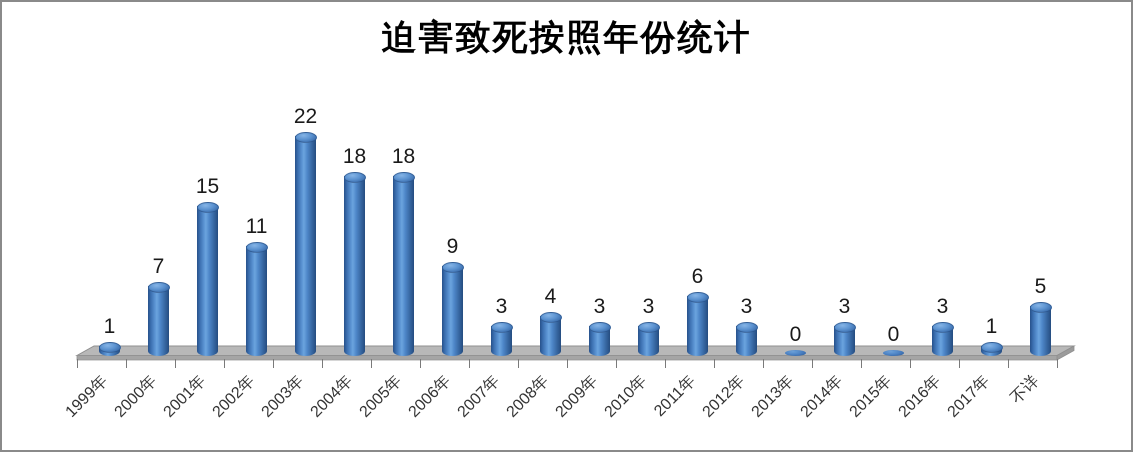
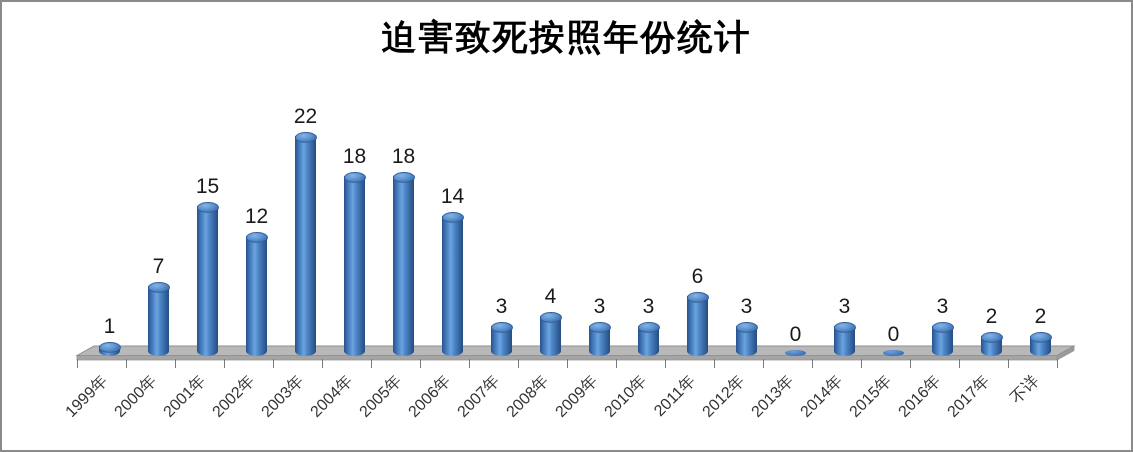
2002年: 11 -> 12
2006年: 9 -> 14
2017年: 1 -> 2
不详: 5 -> 2
